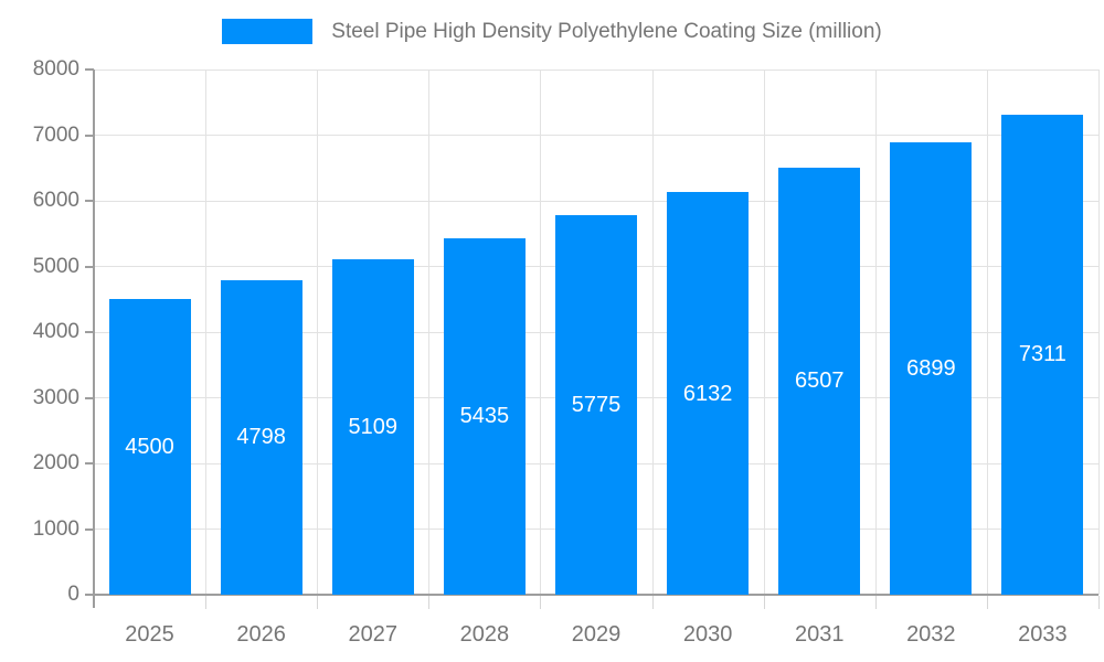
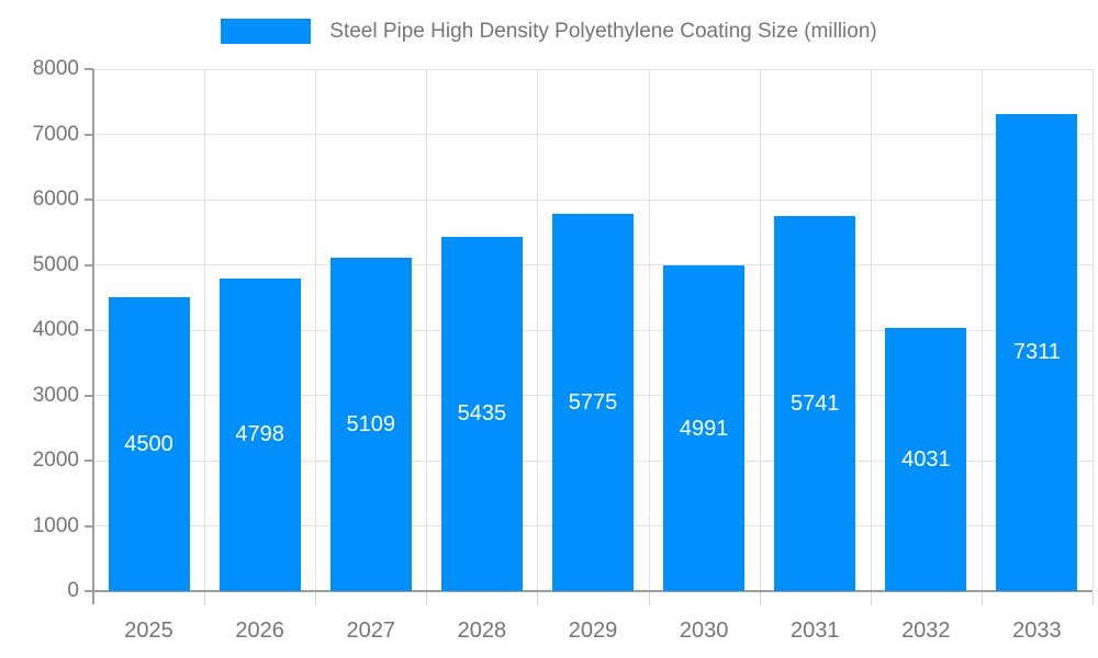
2030: 6132 -> 4991
2031: 6507 -> 5741
2032: 6899 -> 4031
